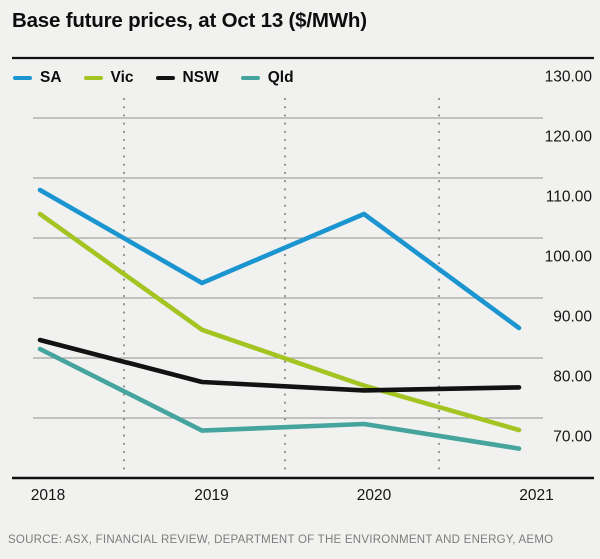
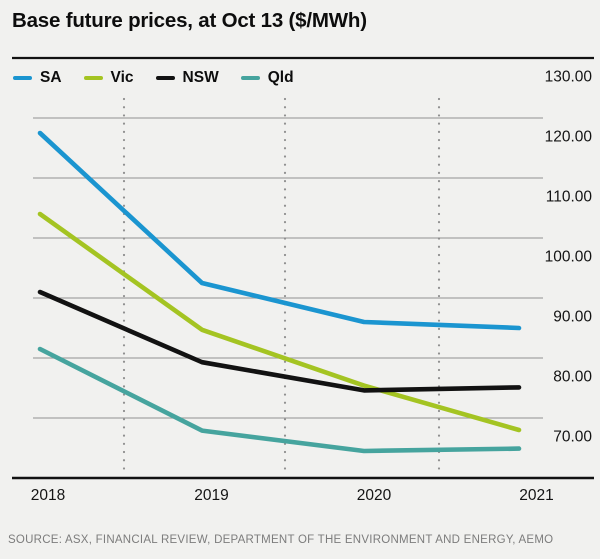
SA/2018: 108 -> 118
NSW/2018: 83 -> 91
NSW/2019: 76 -> 79
SA/2020: 104 -> 86
Qld/2020: 69 -> 64
